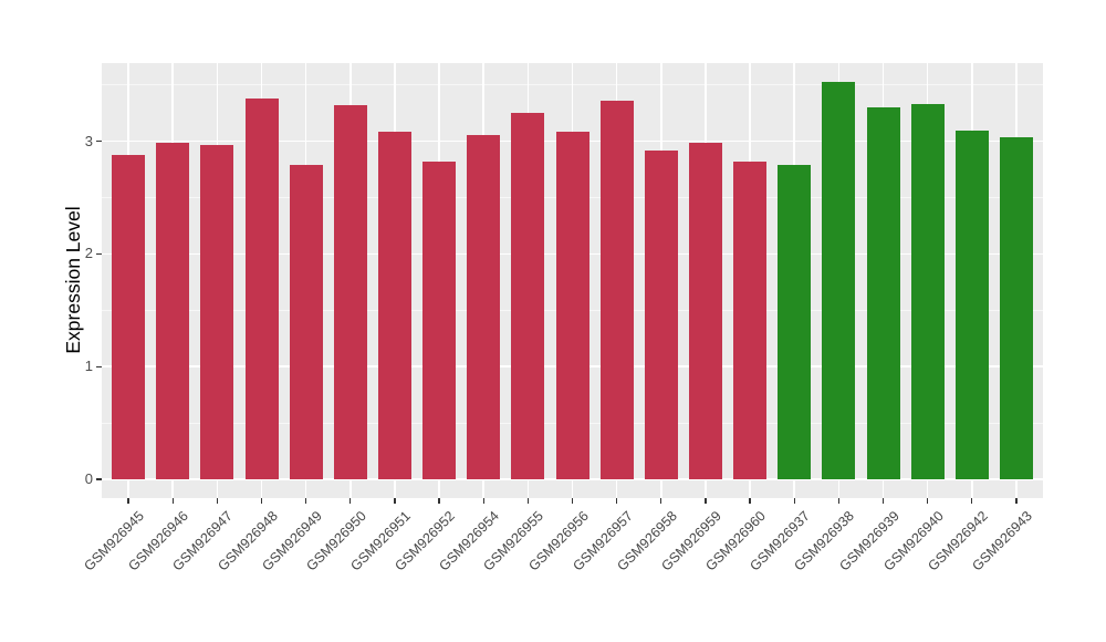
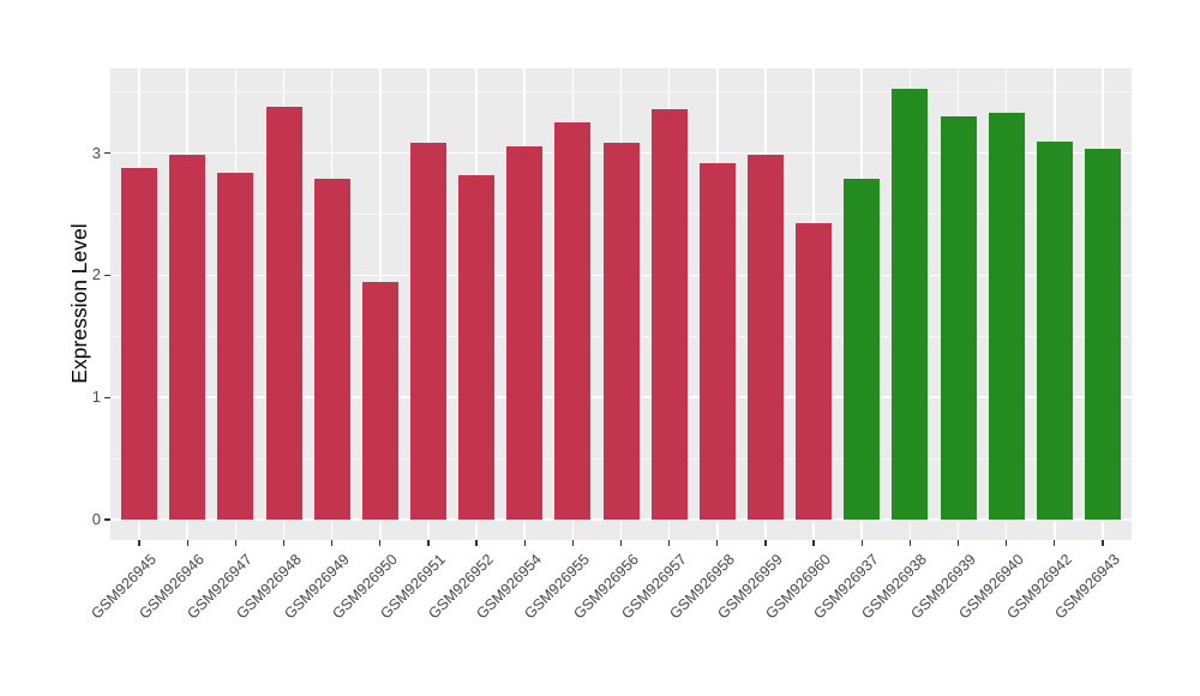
GSM926947: 2.97 -> 2.84
GSM926950: 3.32 -> 1.95
GSM926960: 2.82 -> 2.43
